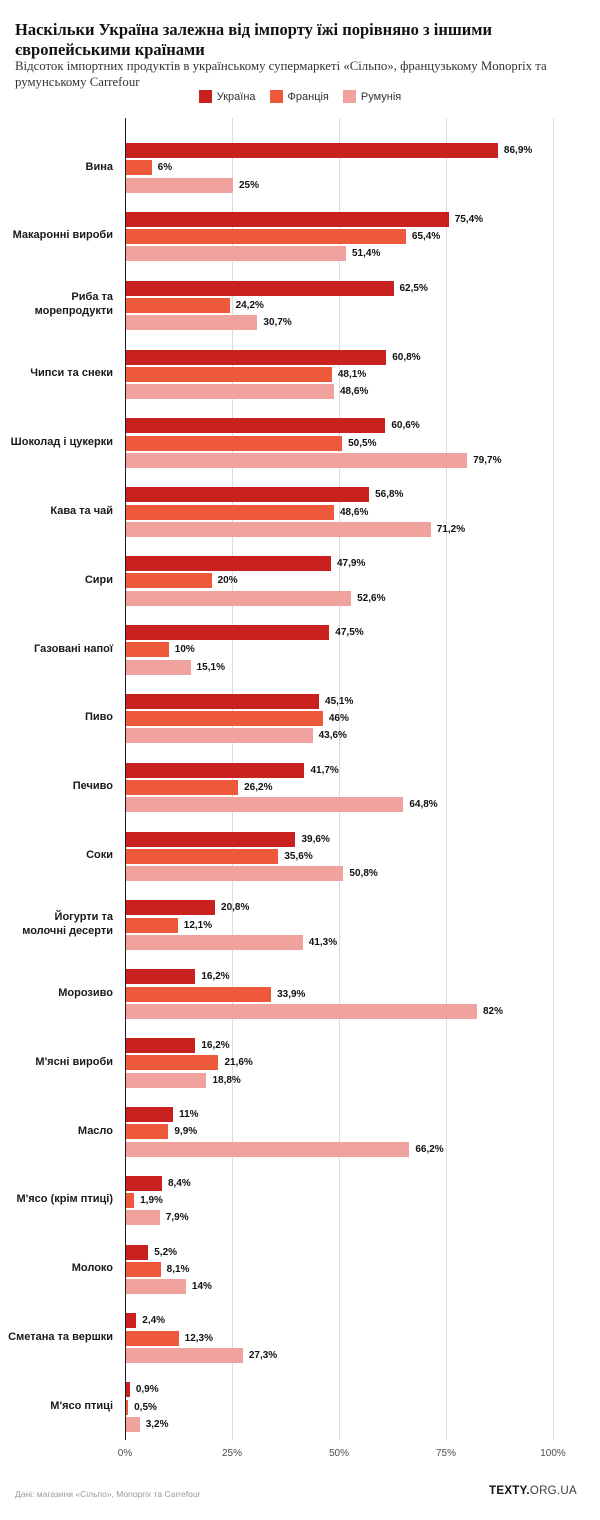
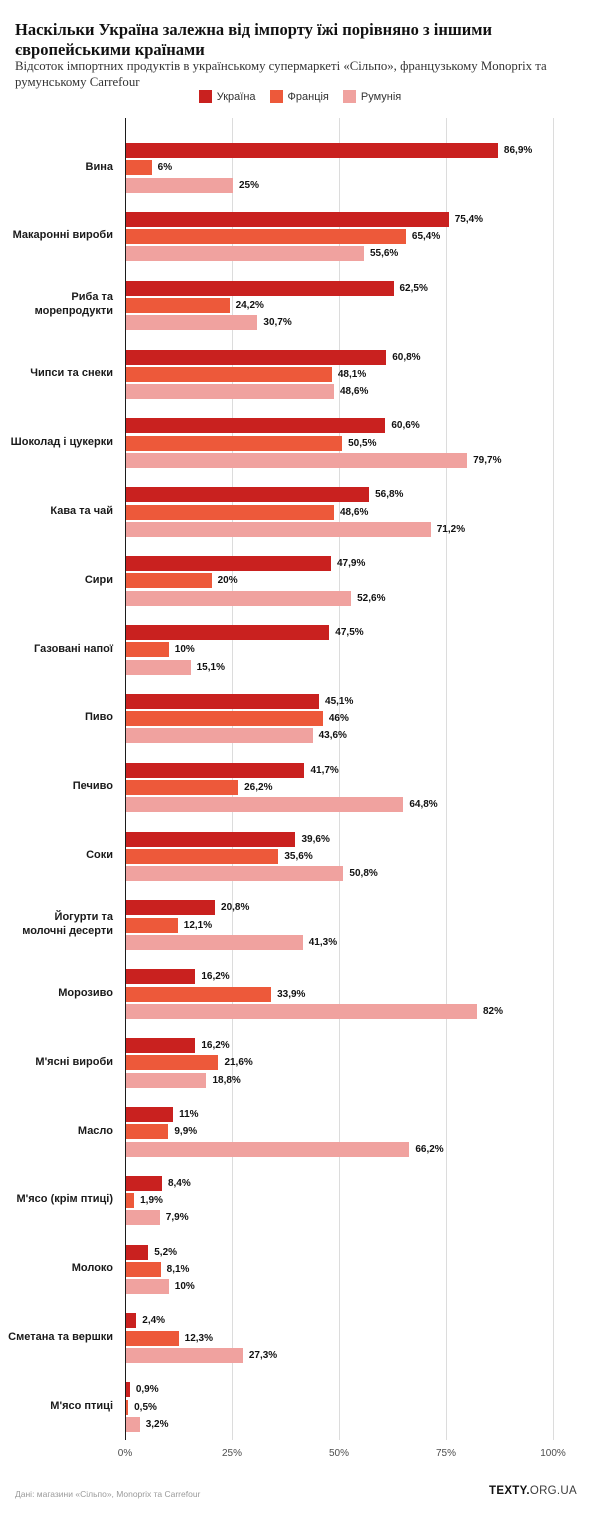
Румунія/Макаронні вироби: 51,4% -> 55,6%
Румунія/Молоко: 14% -> 10%
